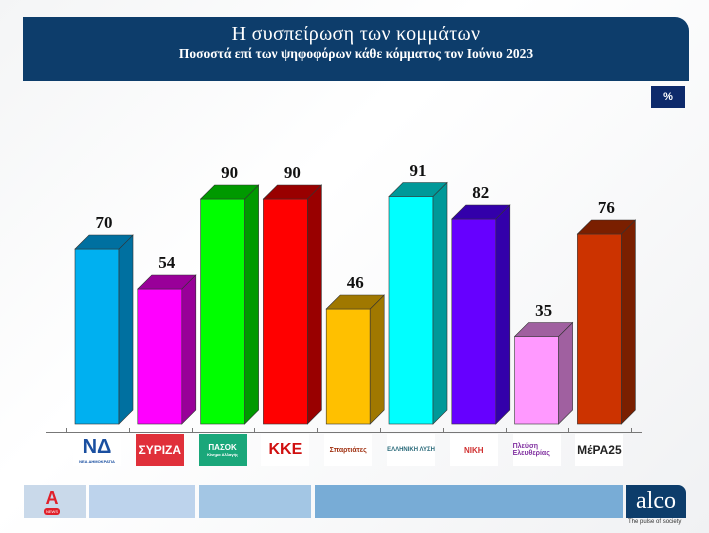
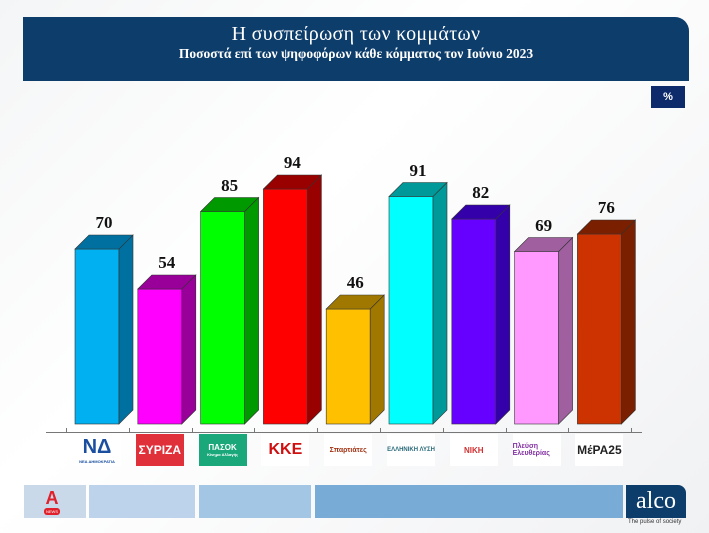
ΠΑΣΟΚ: 90 -> 85
ΚΚΕ: 90 -> 94
Πλεύση Ελευθερίας: 35 -> 69
